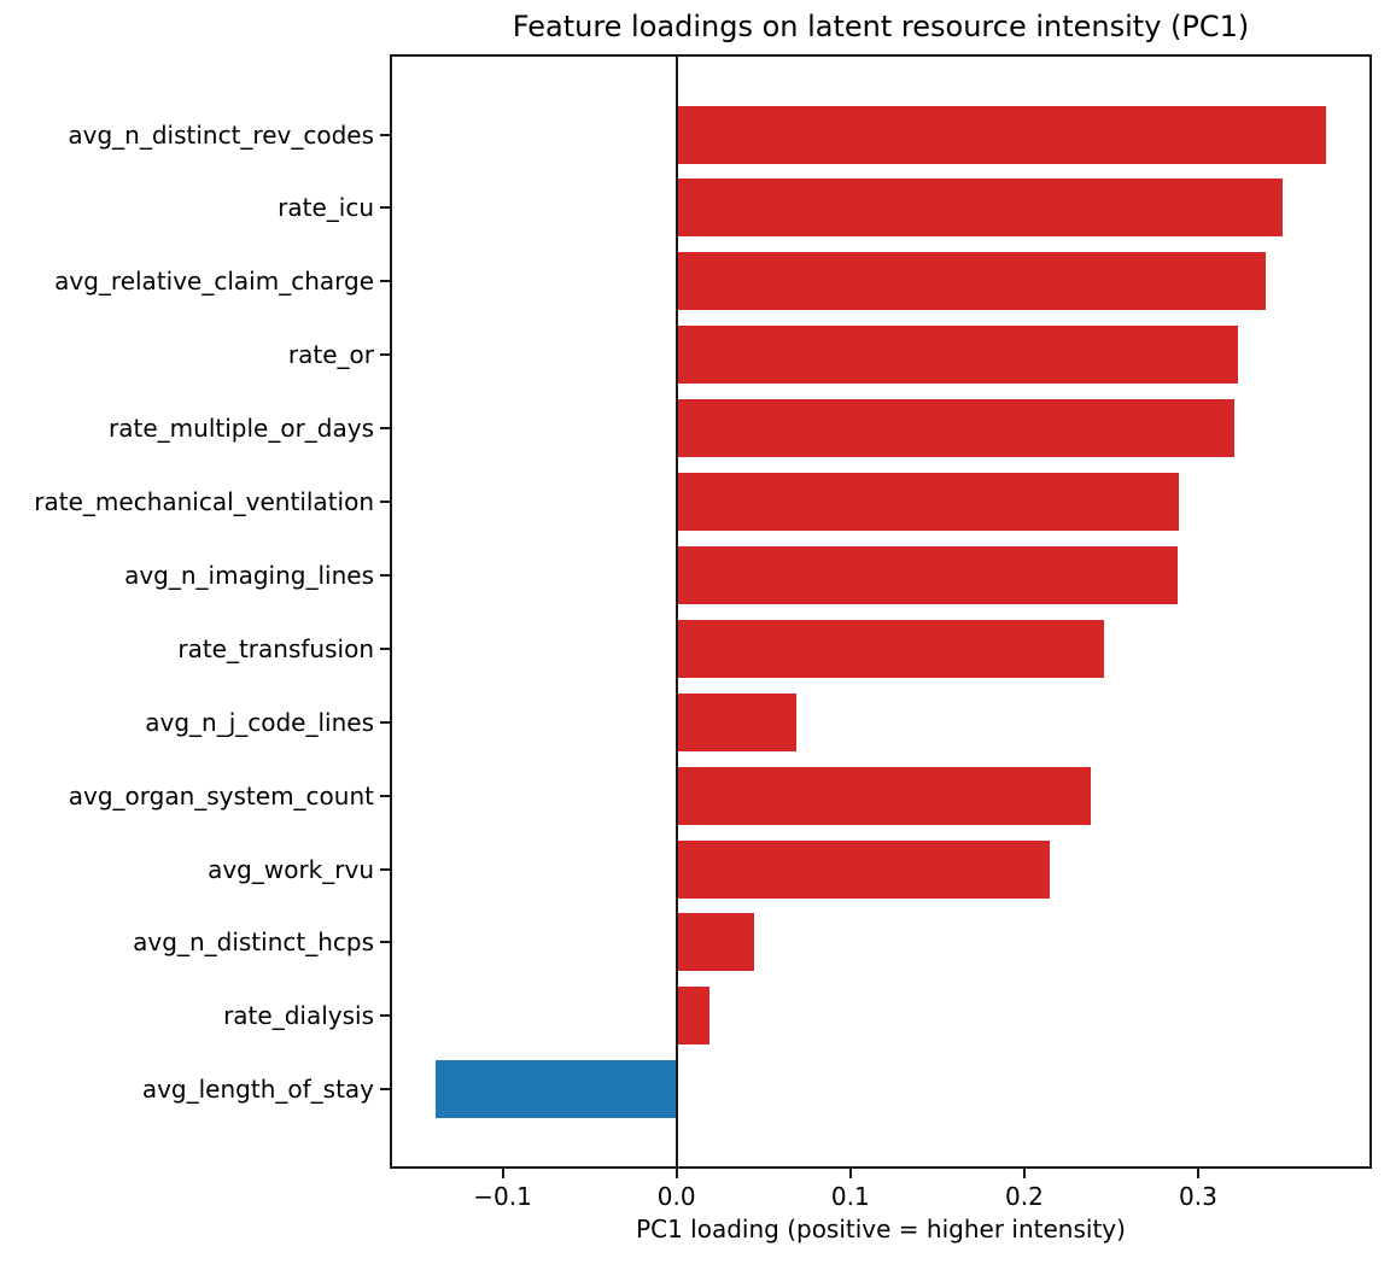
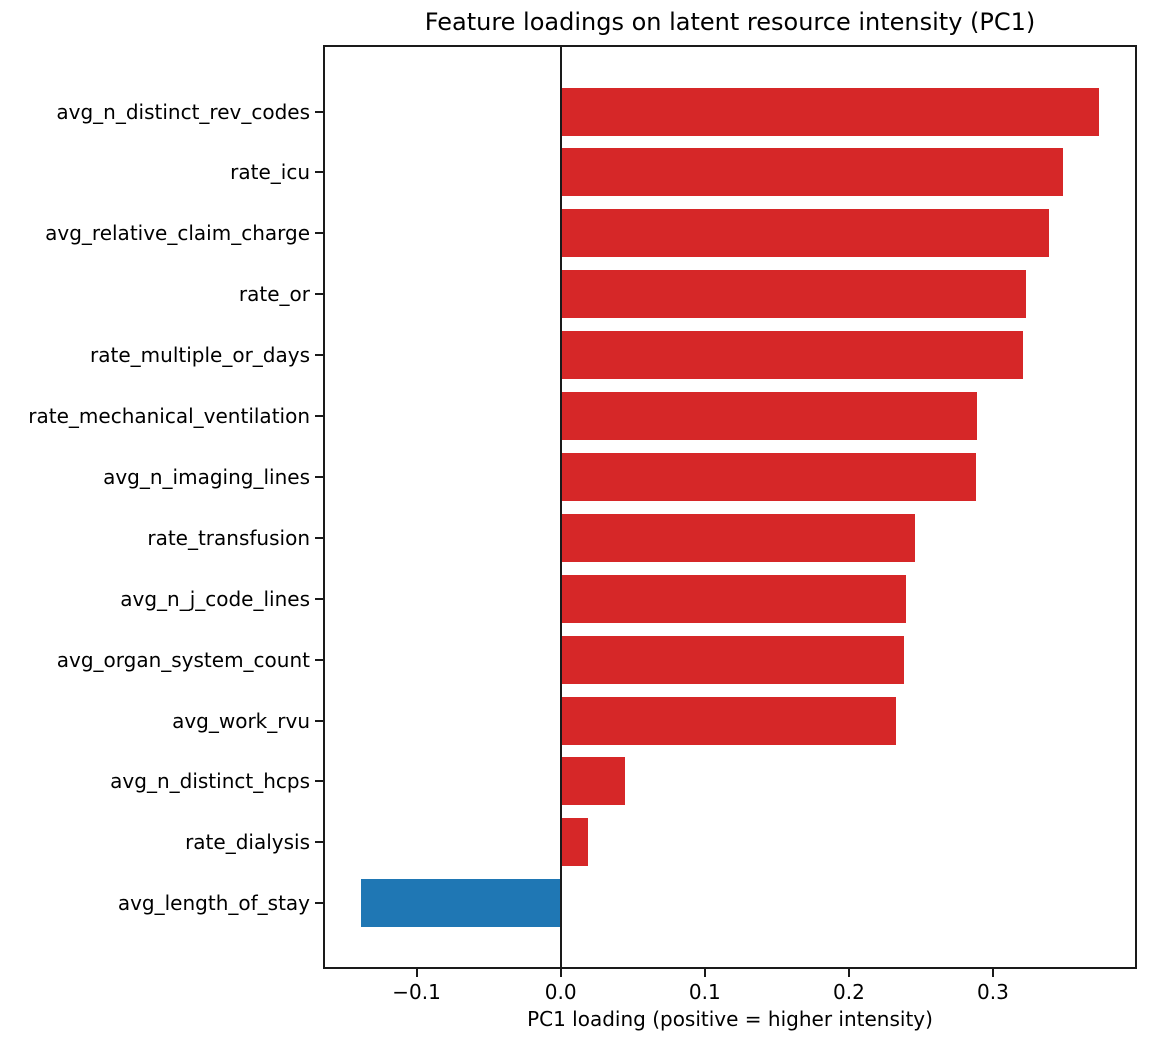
avg_n_j_code_lines: 0.069 -> 0.240
avg_work_rvu: 0.215 -> 0.233
